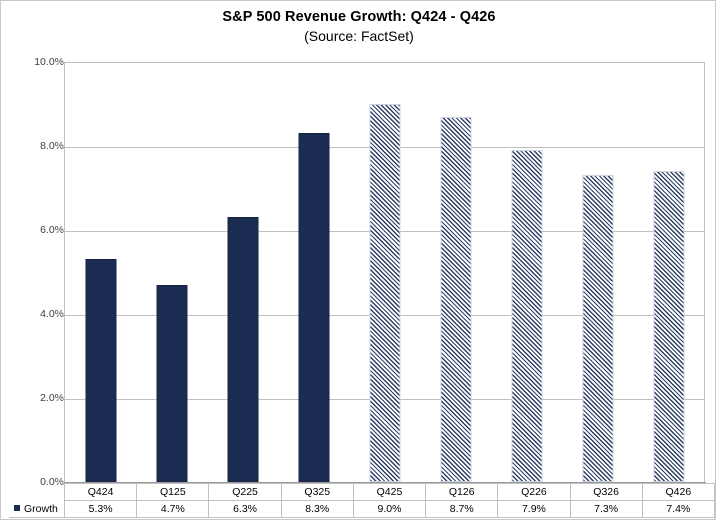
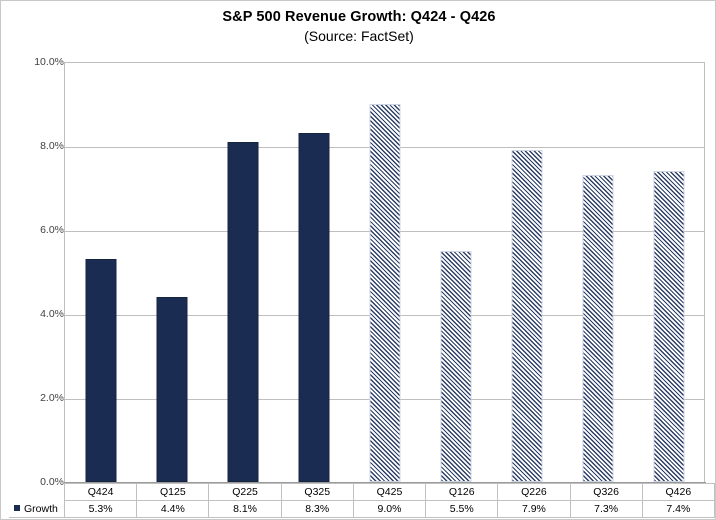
Q125: 4.7% -> 4.4%
Q225: 6.3% -> 8.1%
Q126: 8.7% -> 5.5%
